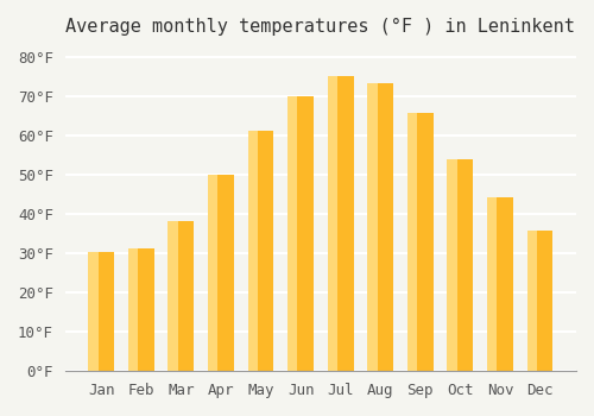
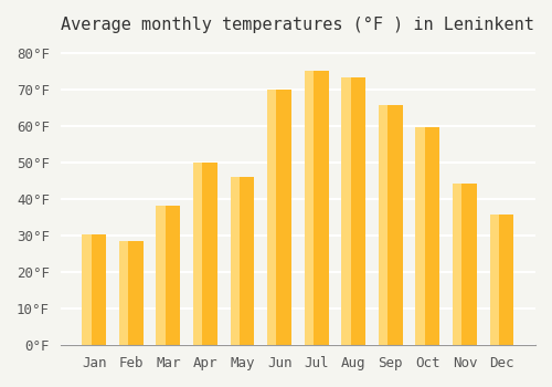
Feb: 31.3°F -> 28.5°F
May: 61.0°F -> 46.0°F
Oct: 54.0°F -> 59.5°F
